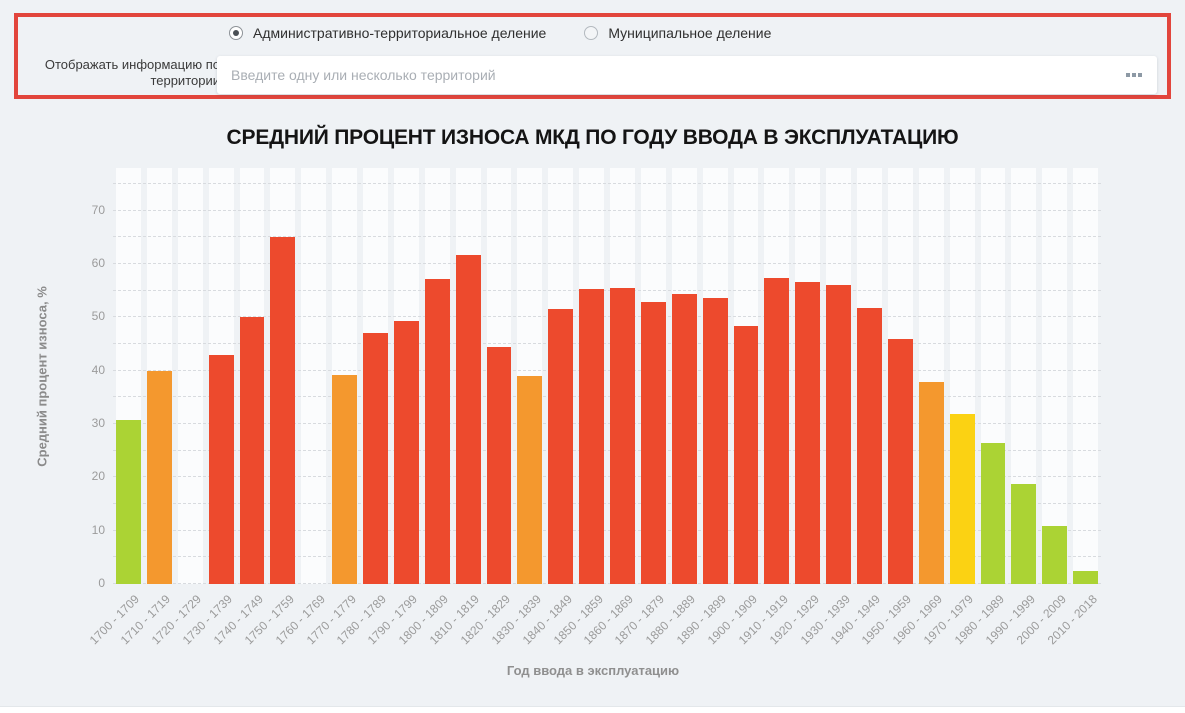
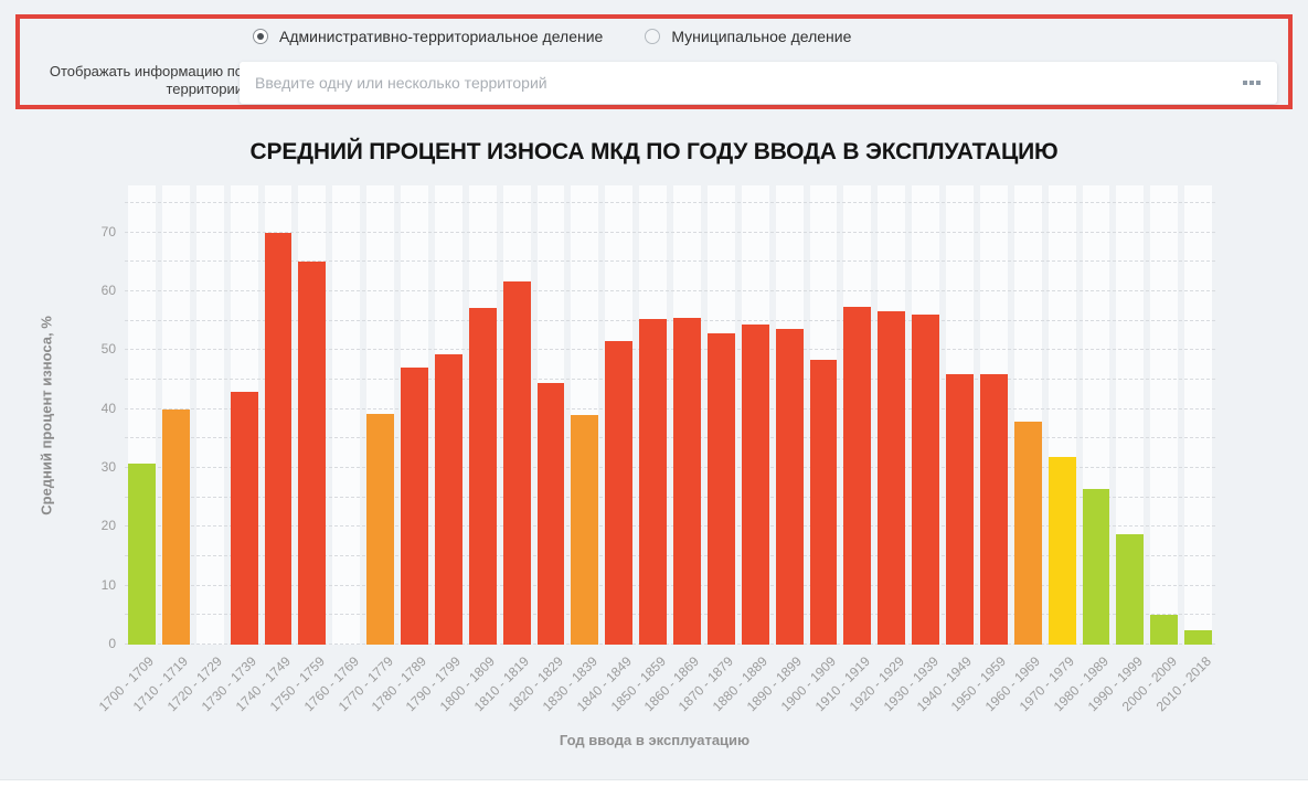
1740 - 1749: 50 -> 70
1940 - 1949: 52 -> 46
2000 - 2009: 11 -> 5
